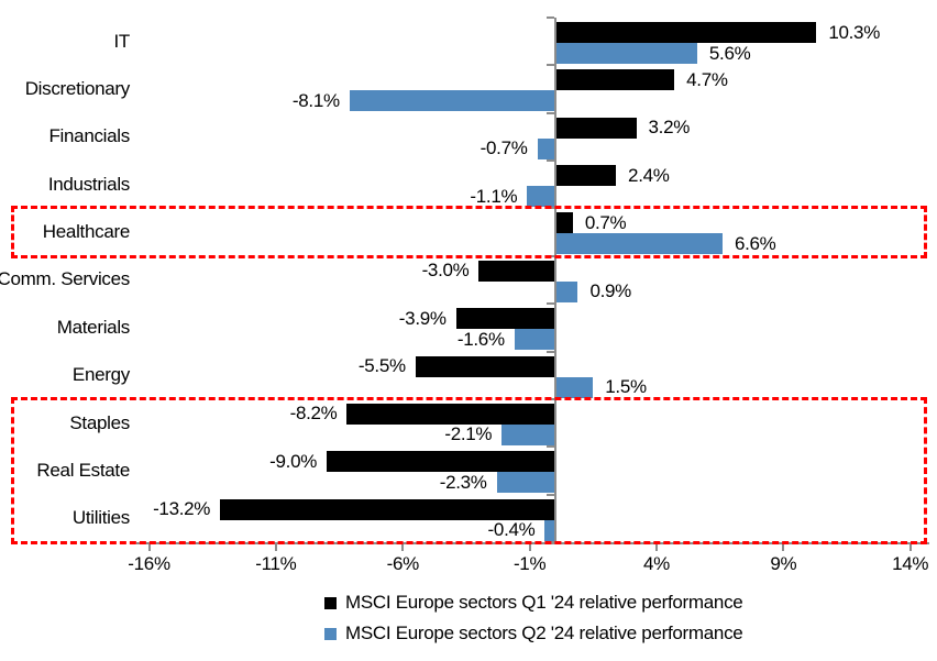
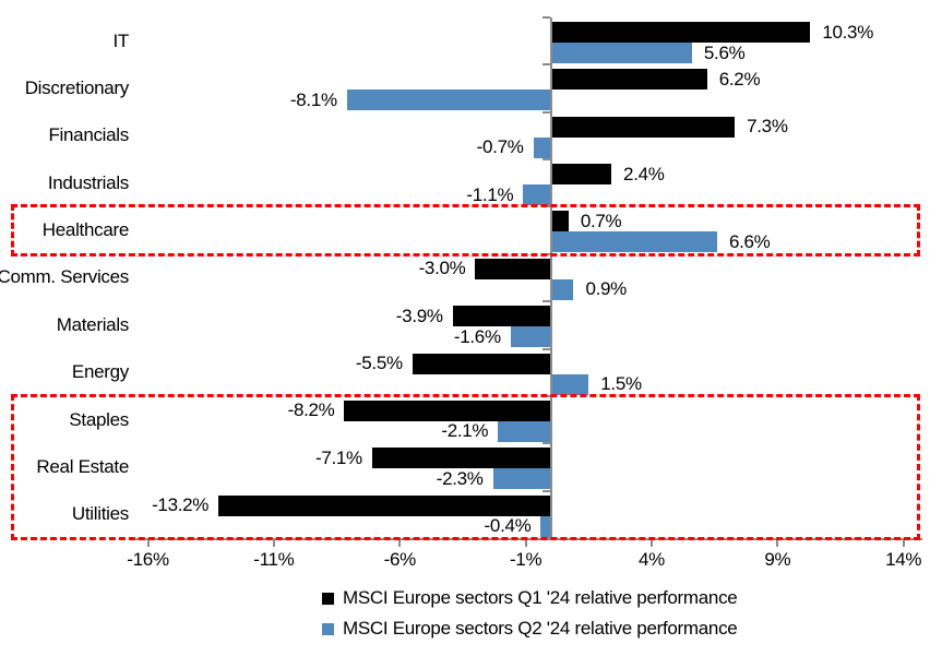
MSCI Europe sectors Q1 '24 relative performance/Discretionary: 4.7% -> 6.2%
MSCI Europe sectors Q1 '24 relative performance/Financials: 3.2% -> 7.3%
MSCI Europe sectors Q1 '24 relative performance/Real Estate: -9.0% -> -7.1%
